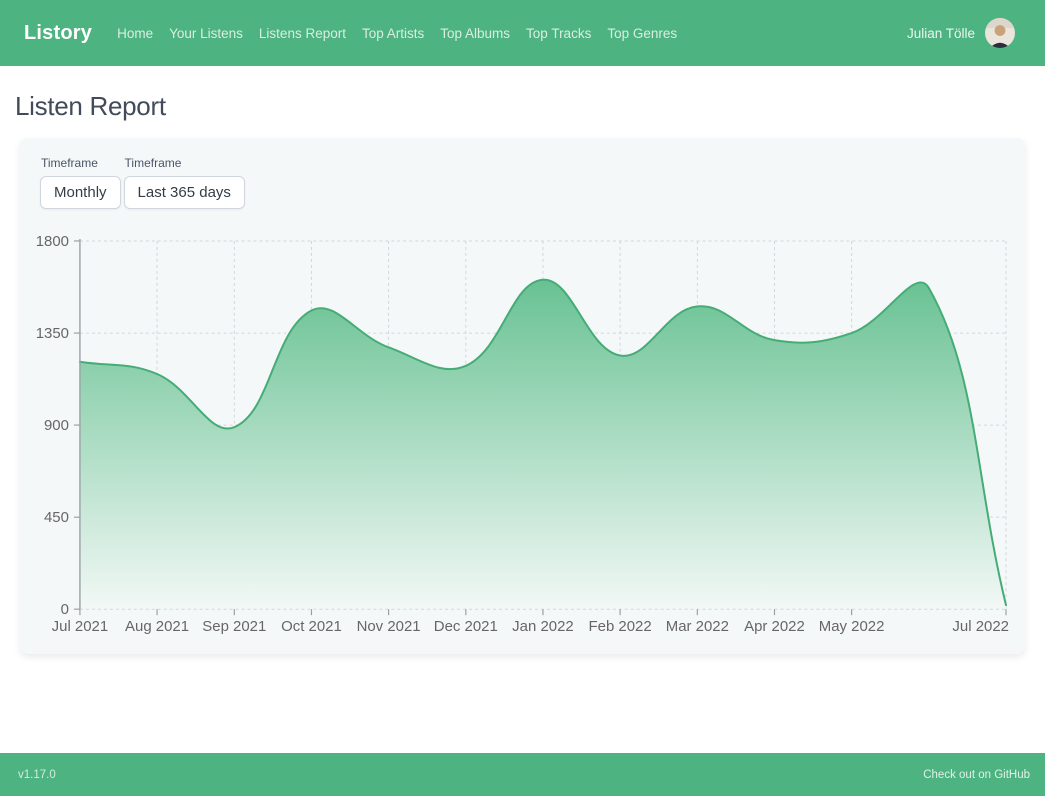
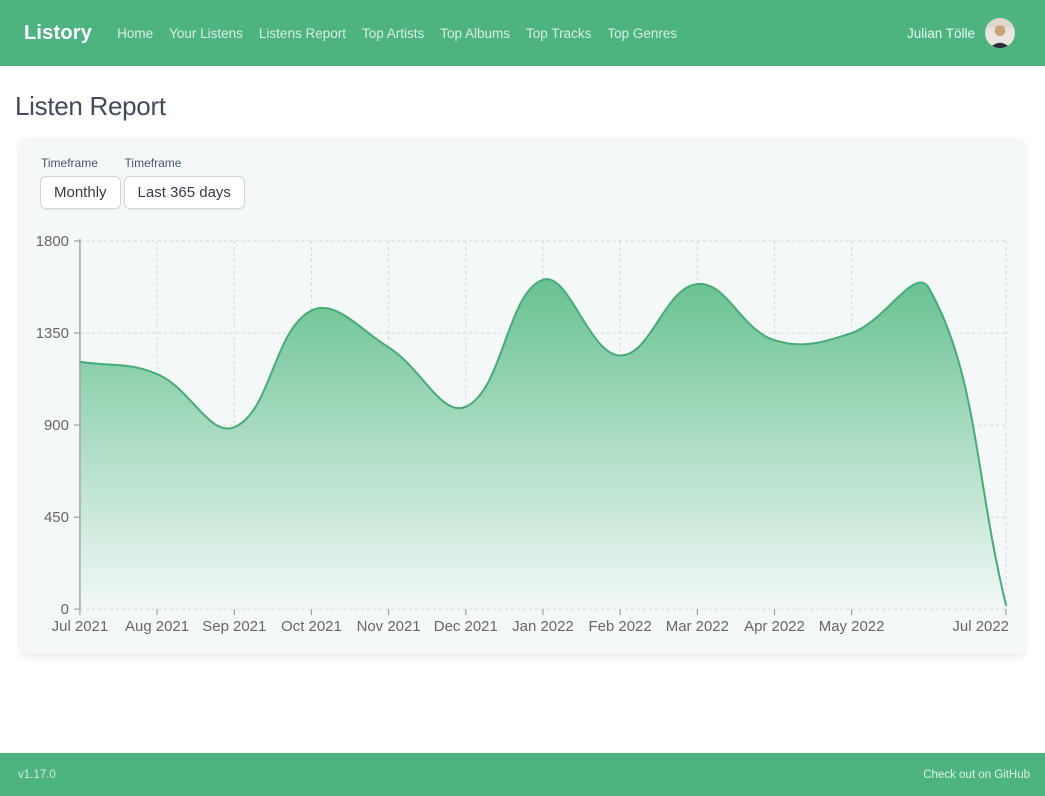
Dec 2021: 1190 -> 990
Mar 2022: 1480 -> 1590
